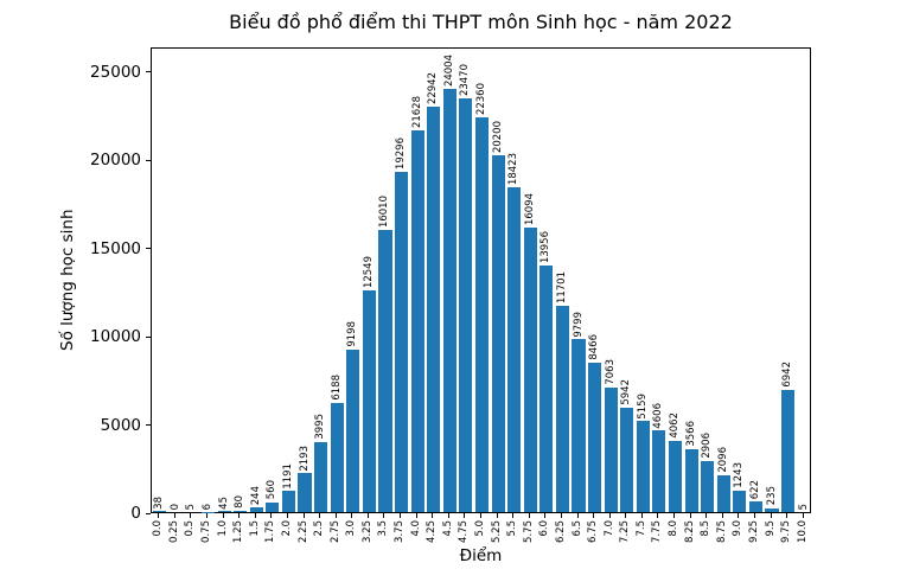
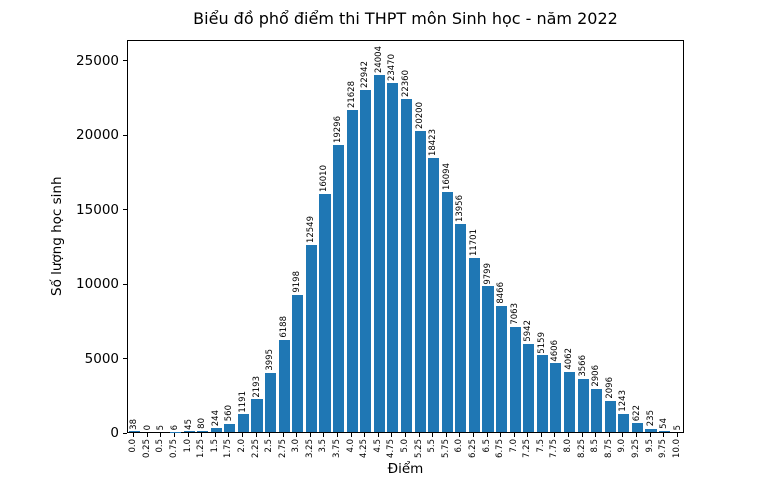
9.75: 6942 -> 54
